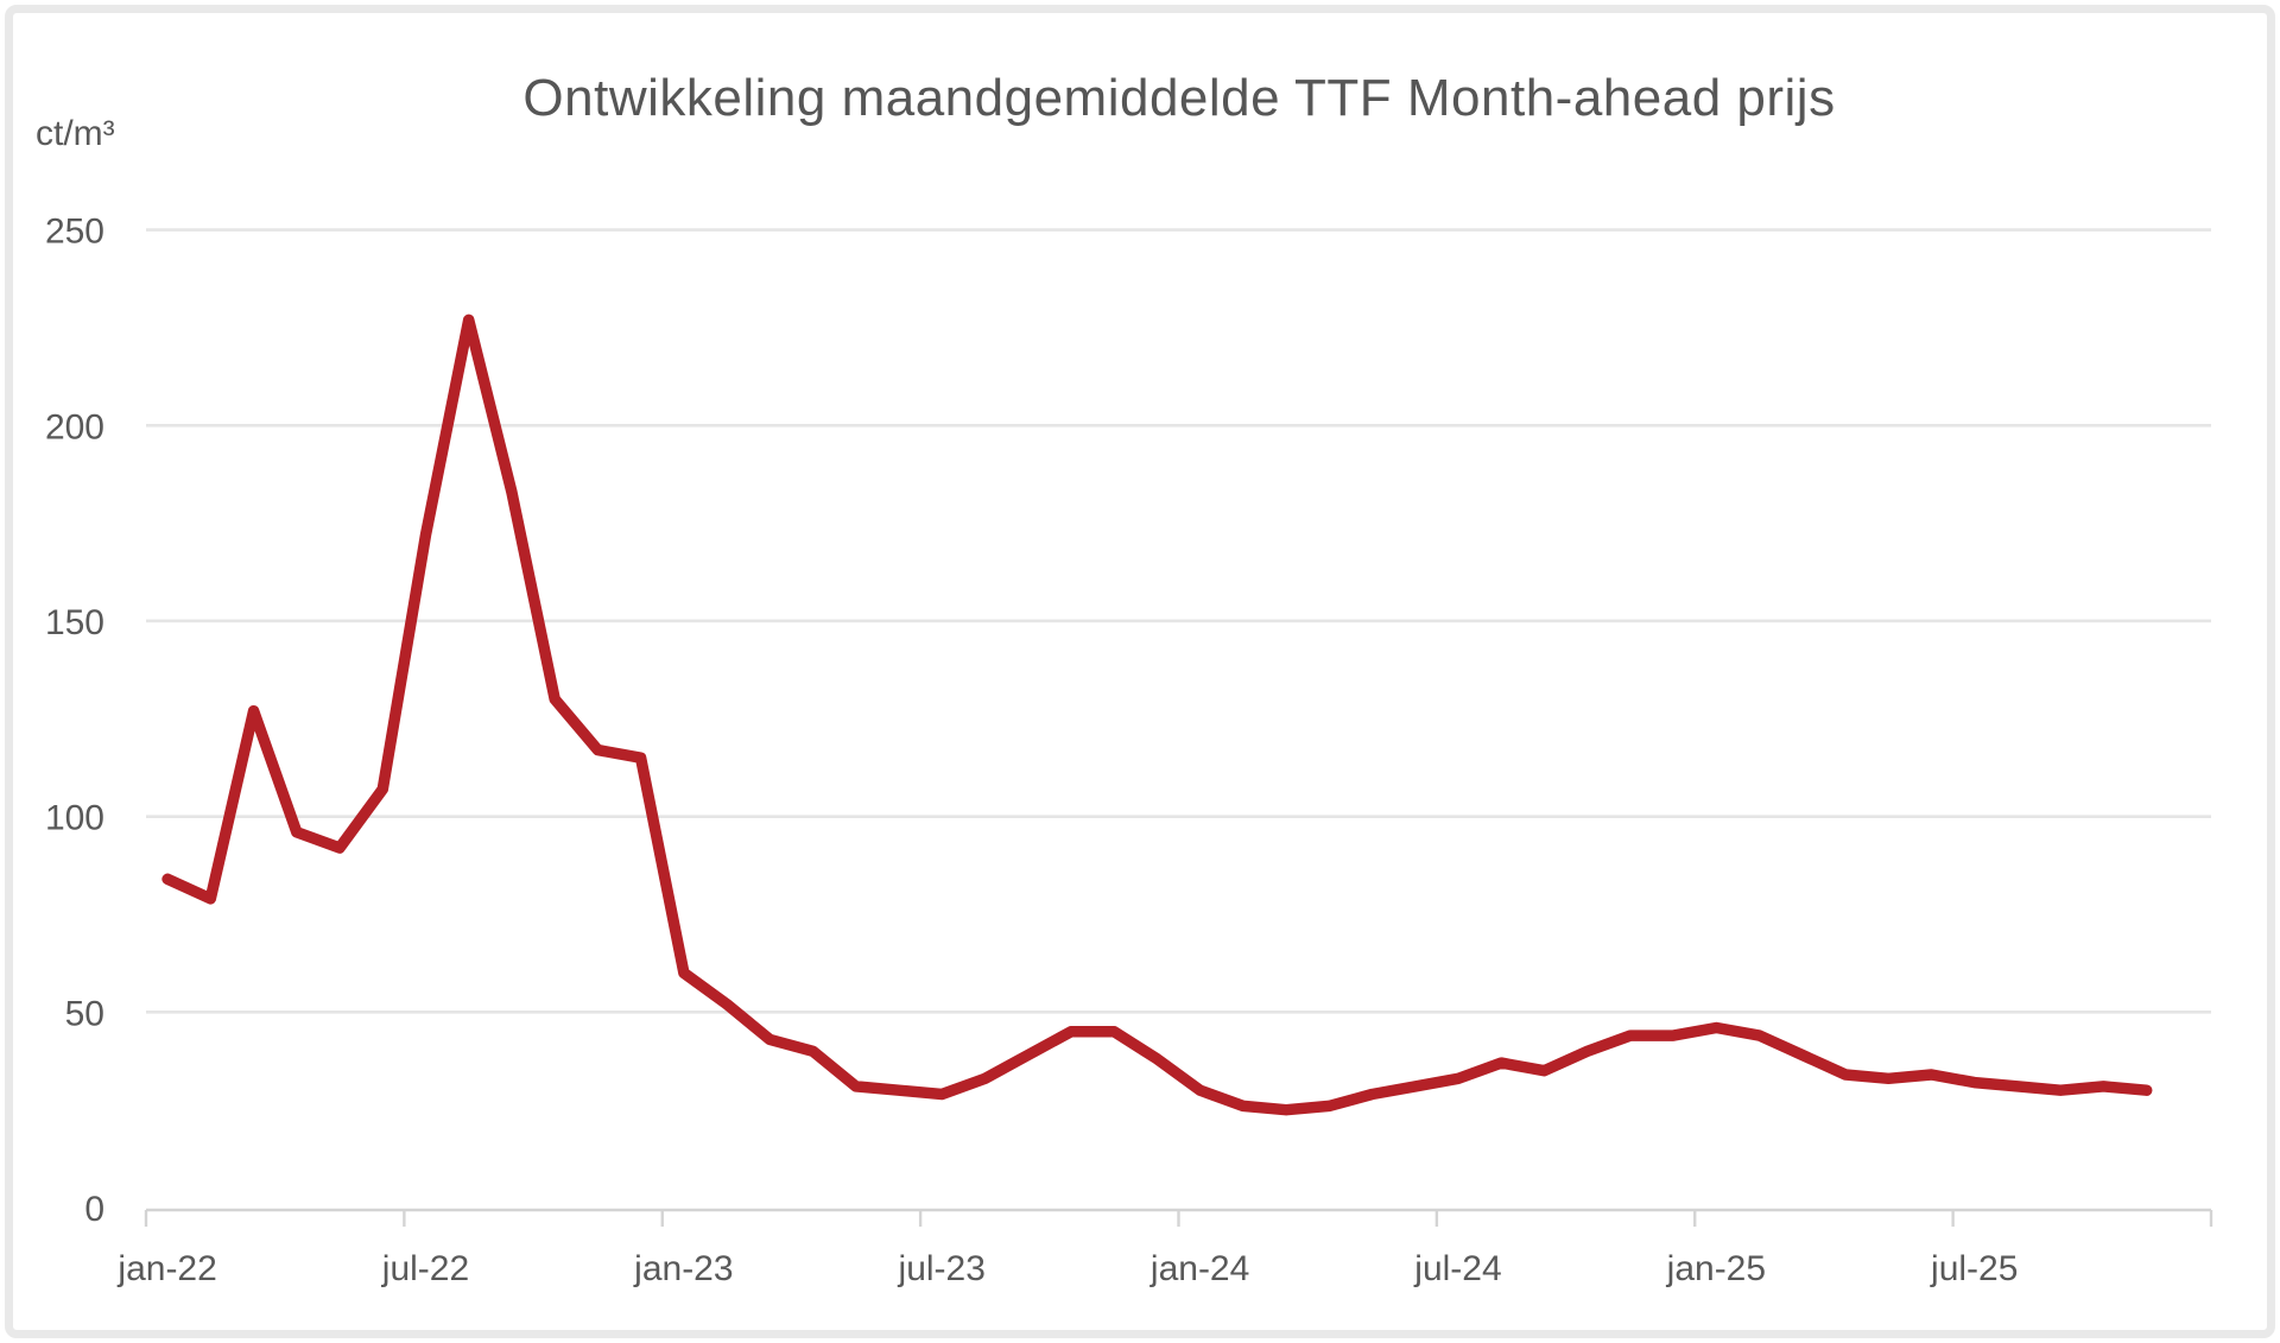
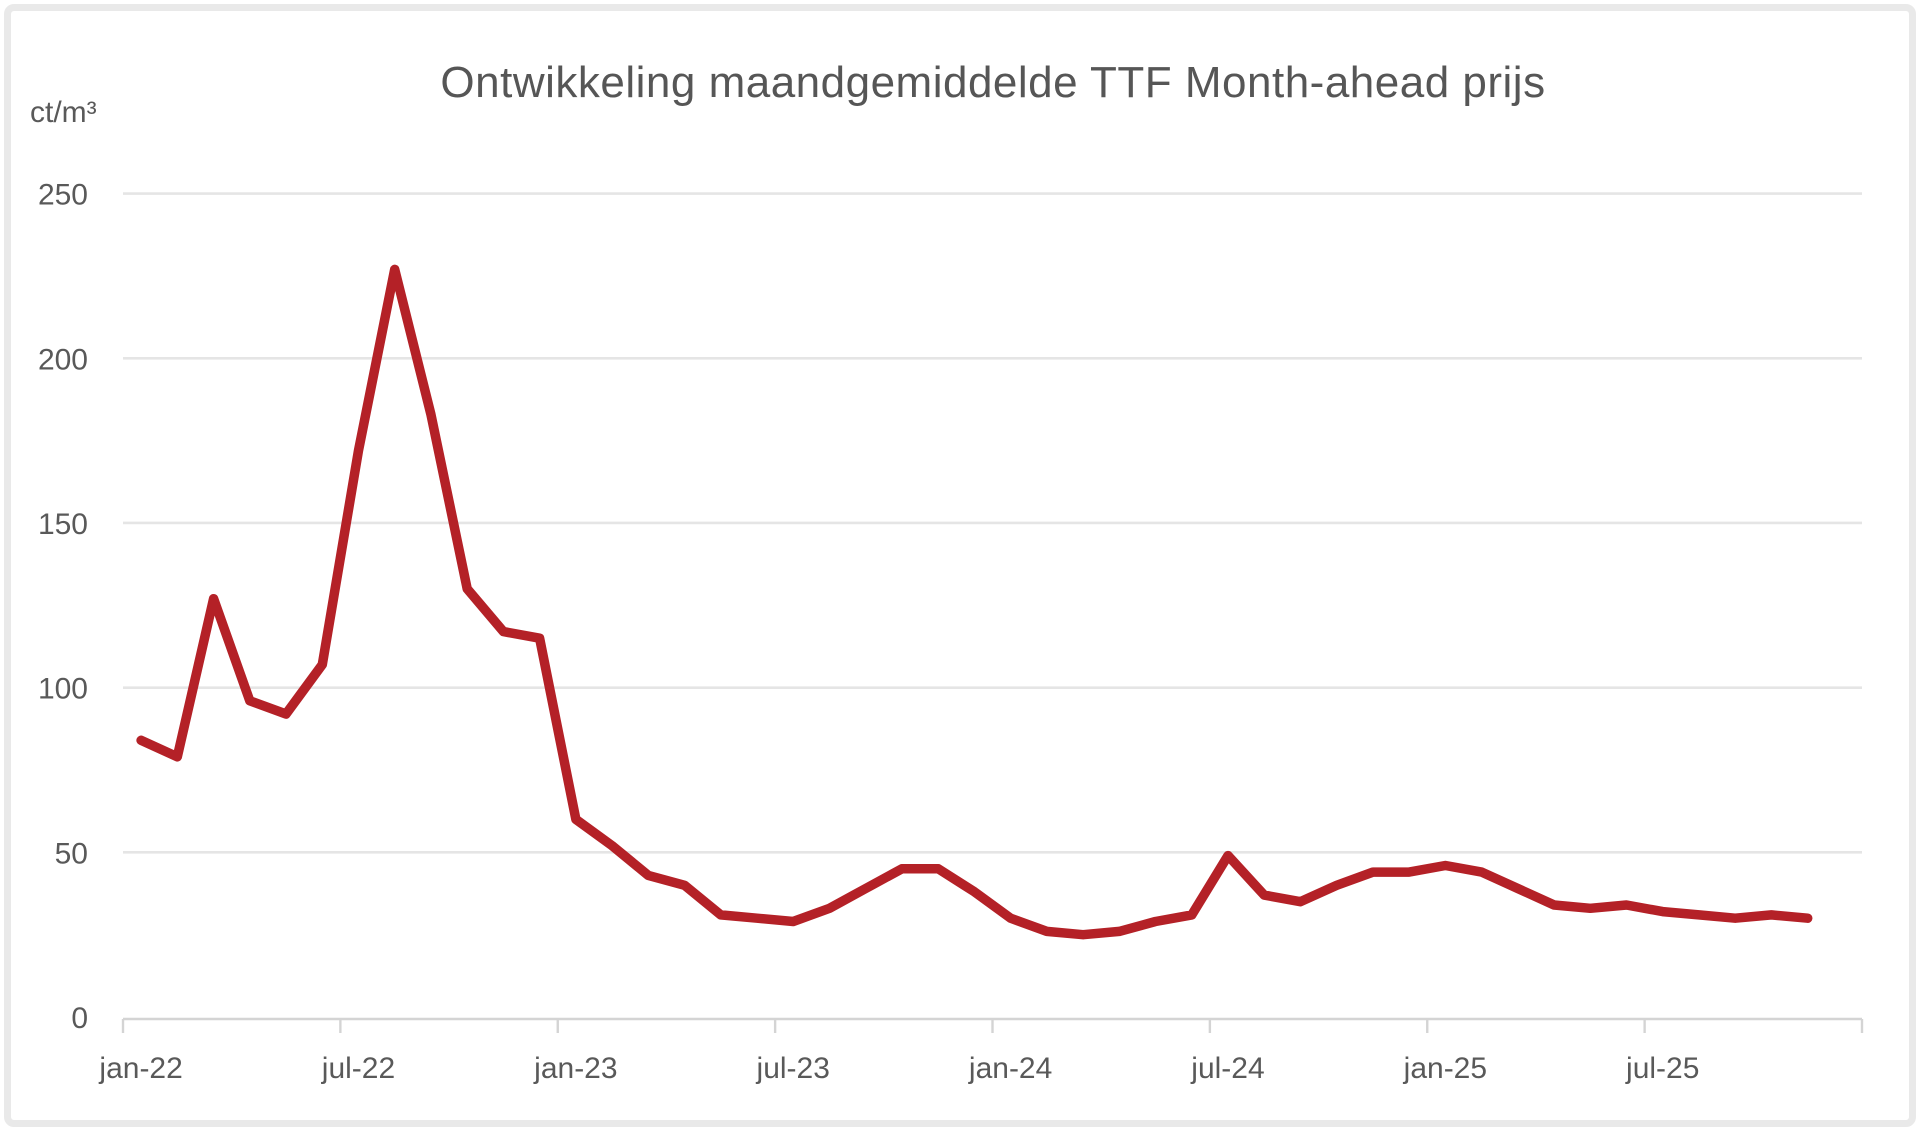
jul-24: 33 -> 49
